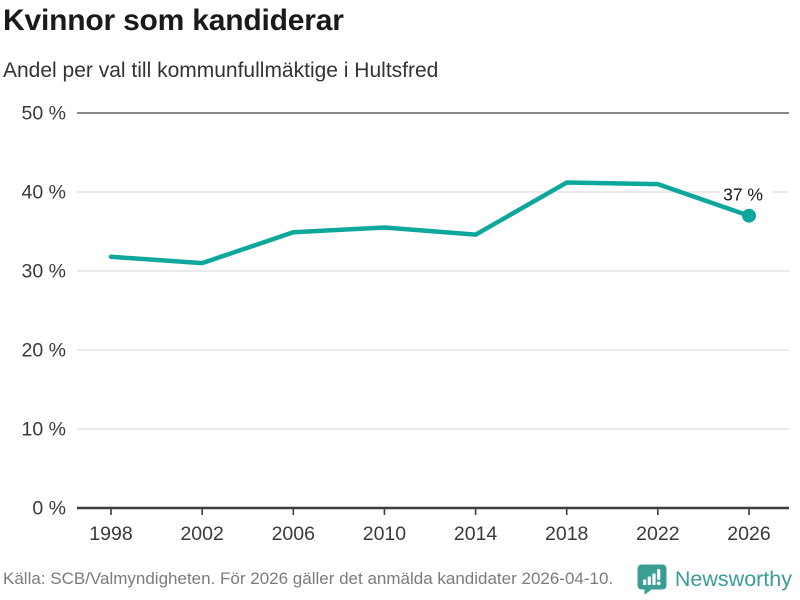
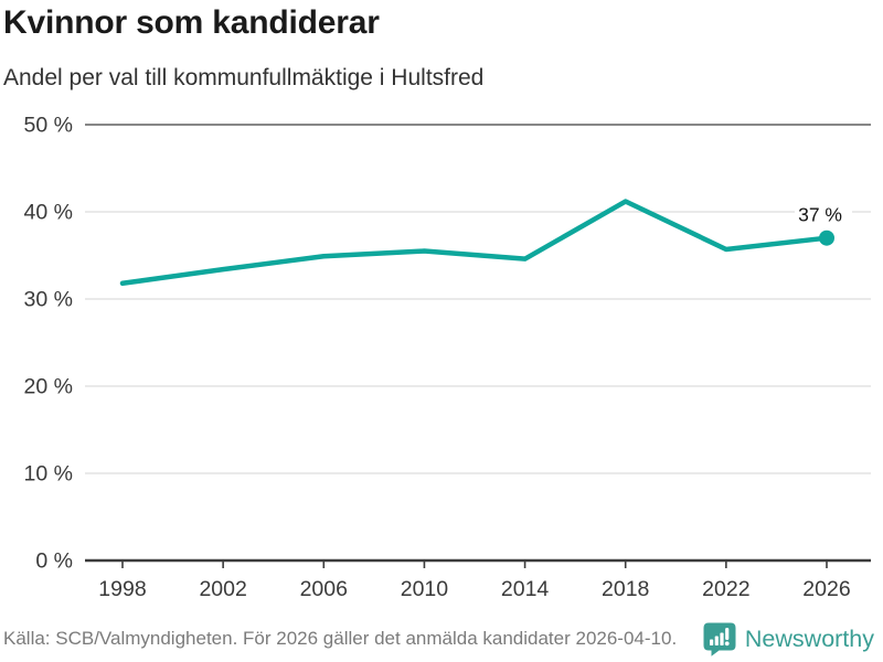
2002: 31% -> 33%
2022: 41% -> 36%
